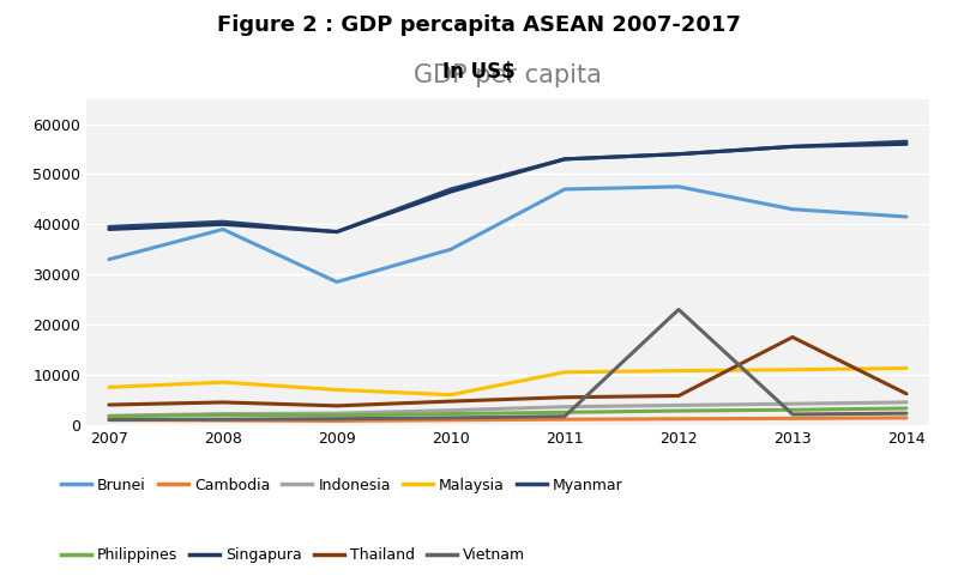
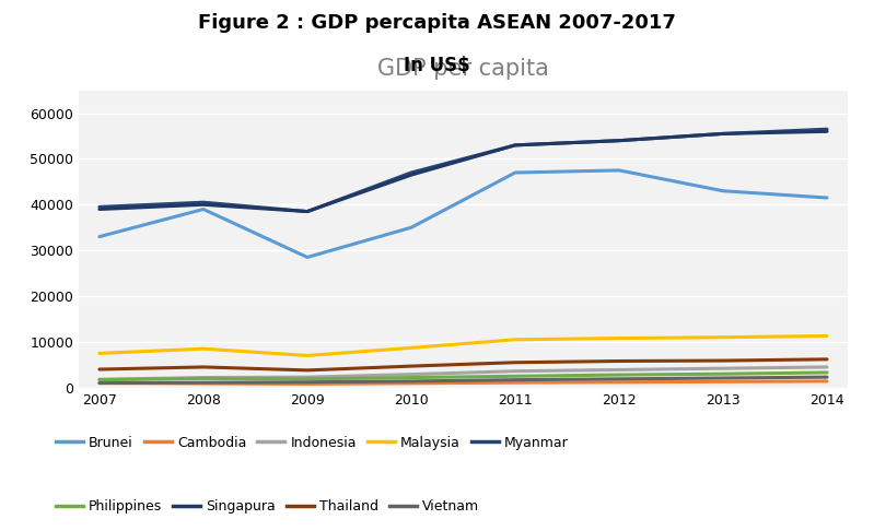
Malaysia/2010: 6000 -> 8700
Vietnam/2012: 23000 -> 1900
Thailand/2013: 17500 -> 5900
